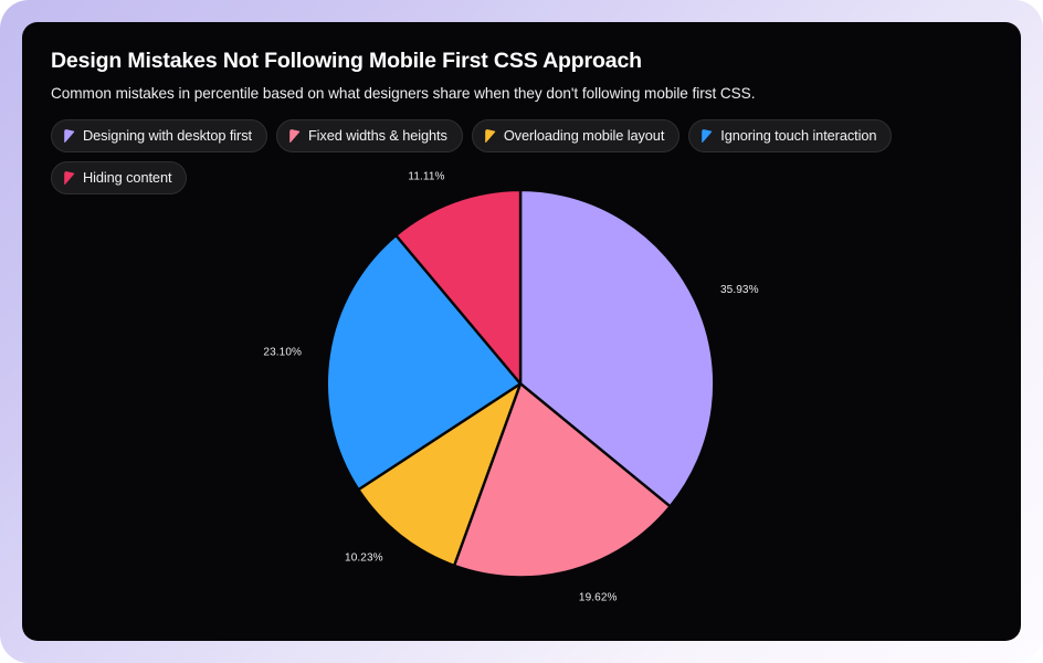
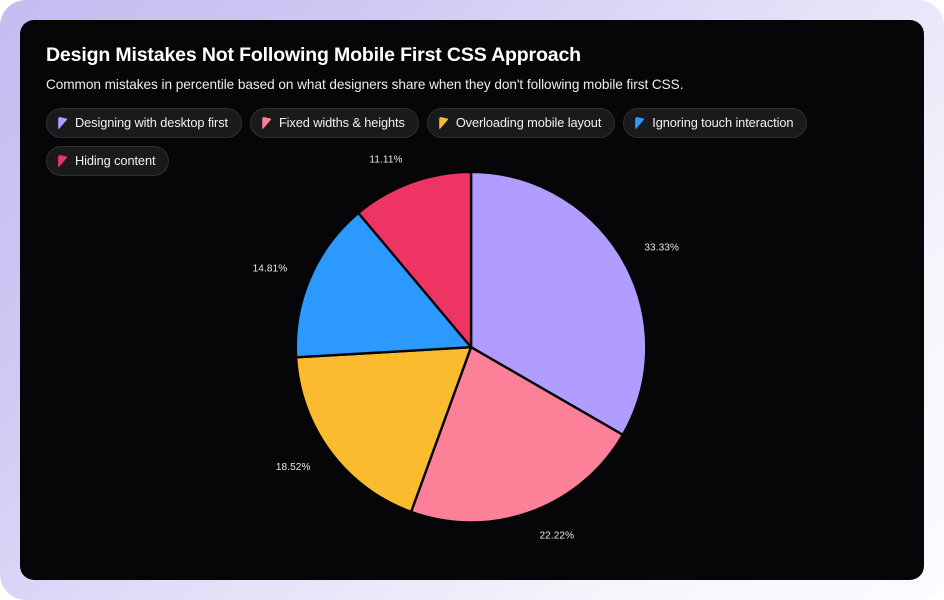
Designing with desktop first: 35.93% -> 33.33%
Fixed widths & heights: 19.62% -> 22.22%
Overloading mobile layout: 10.23% -> 18.52%
Ignoring touch interaction: 23.10% -> 14.81%
